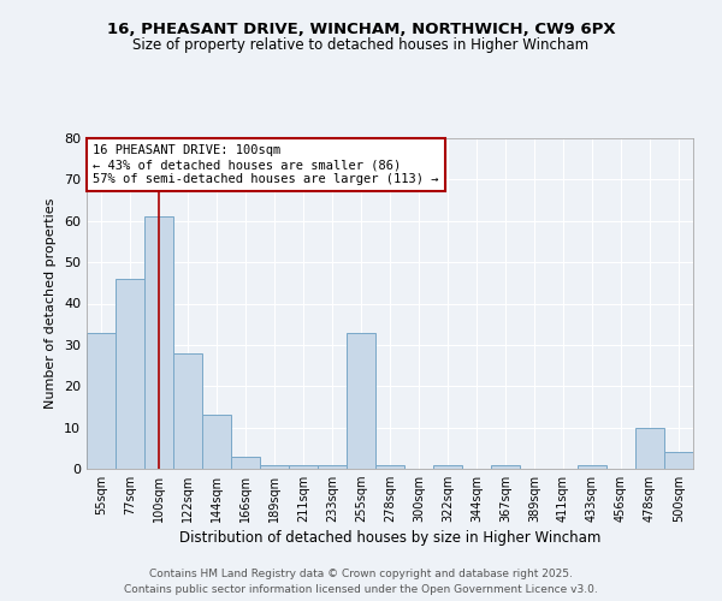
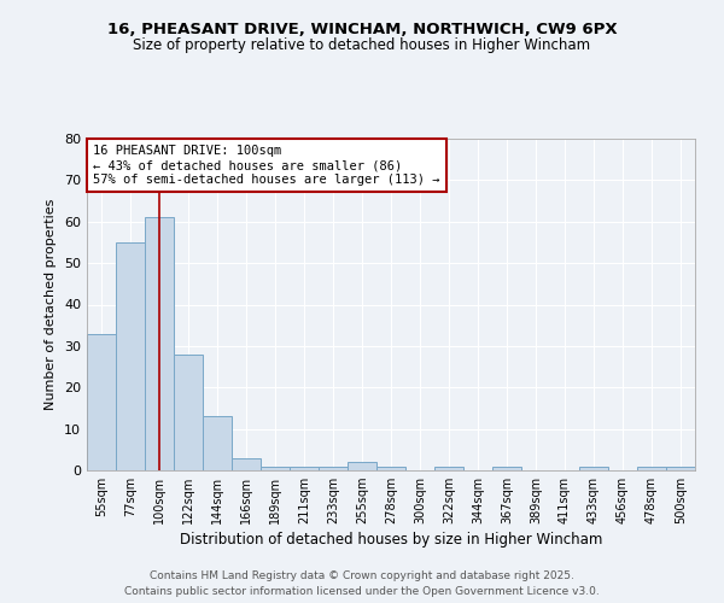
77sqm: 46 -> 55
255sqm: 33 -> 2
478sqm: 10 -> 1
500sqm: 4 -> 1
